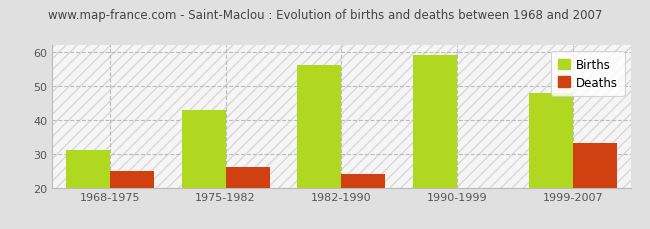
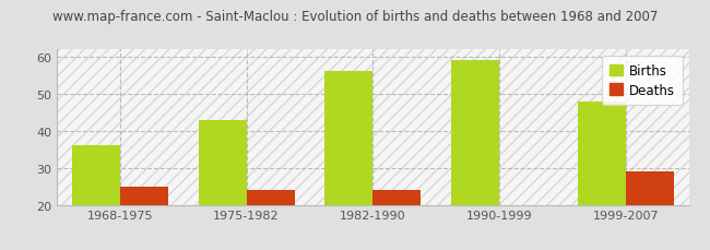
Births/1968-1975: 31 -> 36
Deaths/1975-1982: 26 -> 24
Deaths/1999-2007: 33 -> 29
